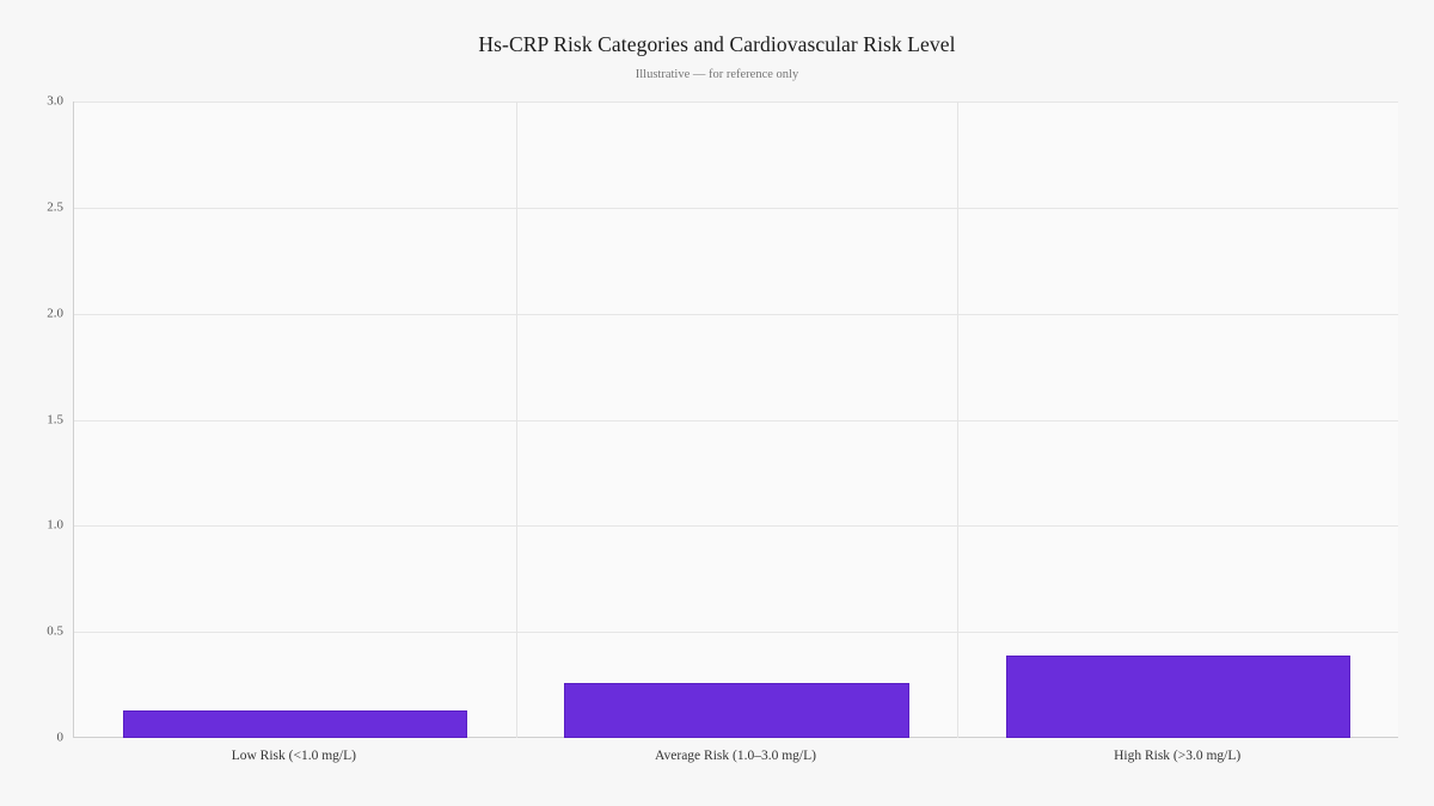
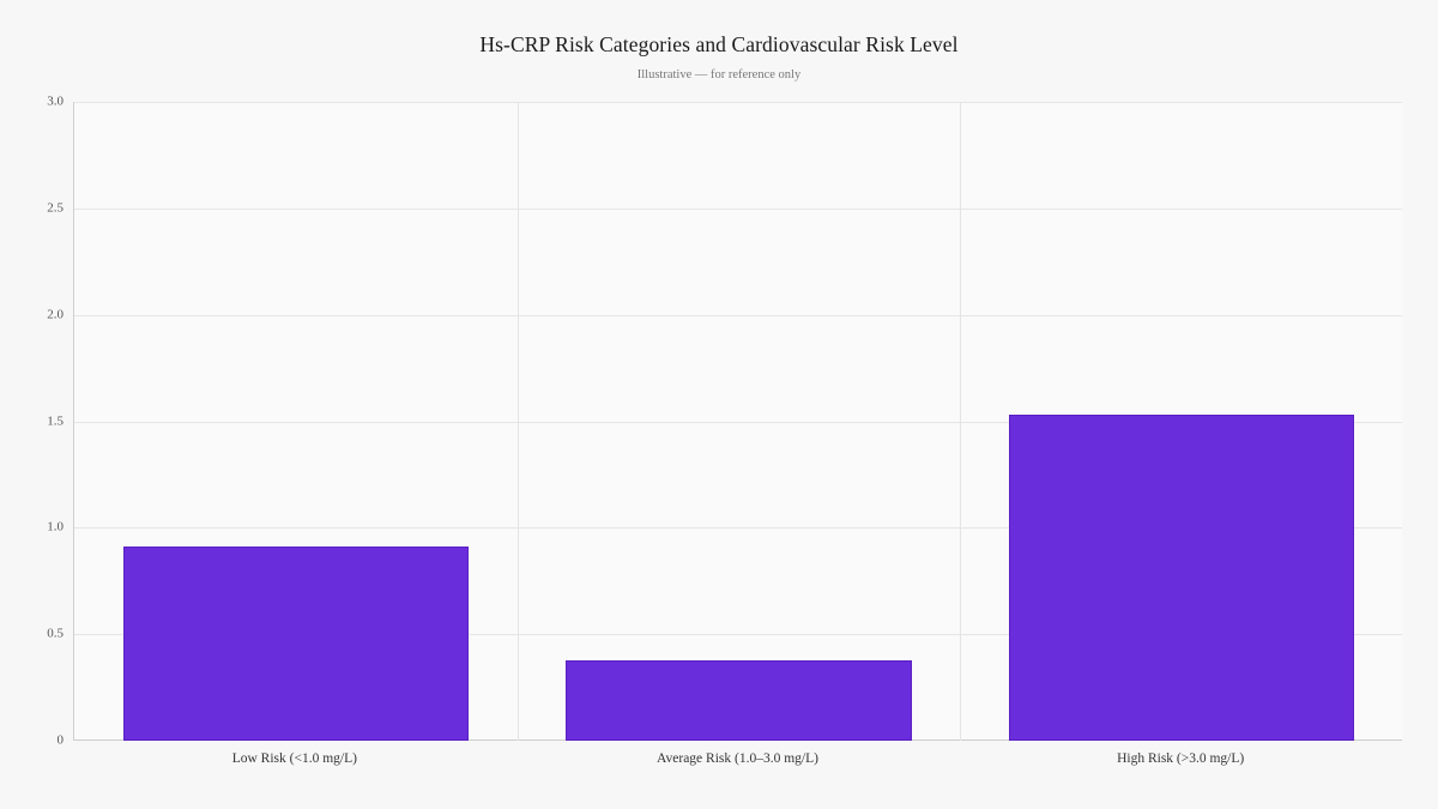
Low Risk (<1.0 mg/L): 0.13 -> 0.91
Average Risk (1.0–3.0 mg/L): 0.26 -> 0.38
High Risk (>3.0 mg/L): 0.39 -> 1.53
